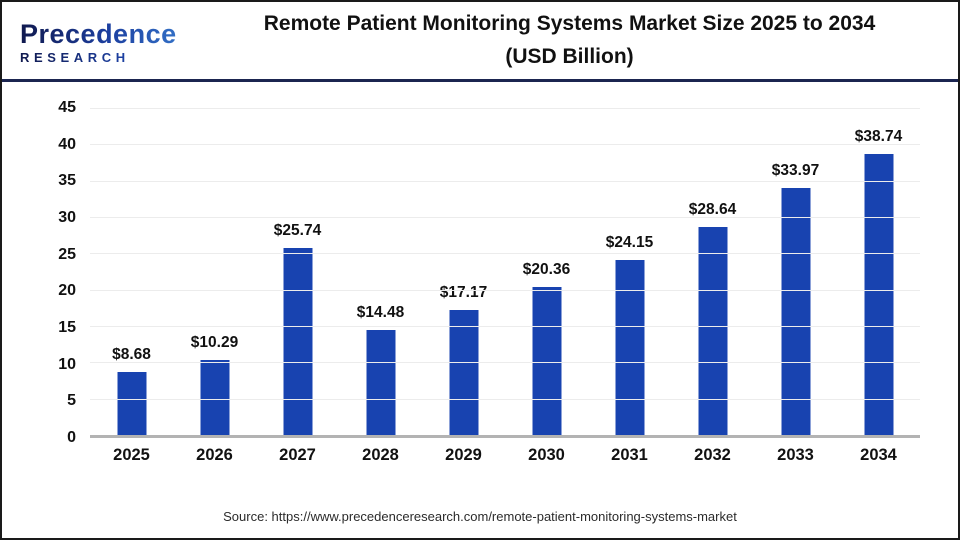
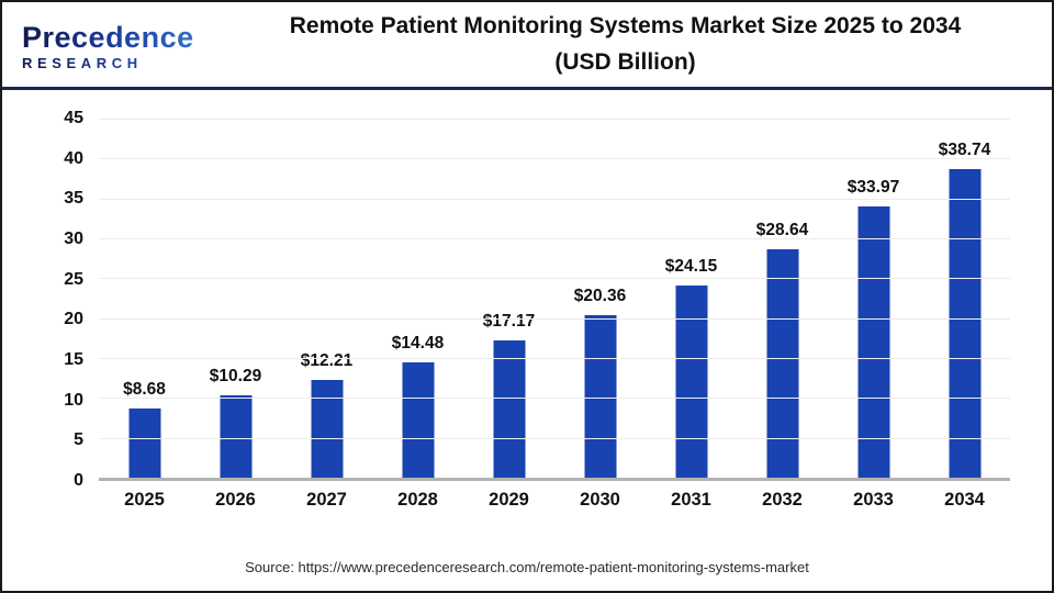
2027: $25.74 -> $12.21
